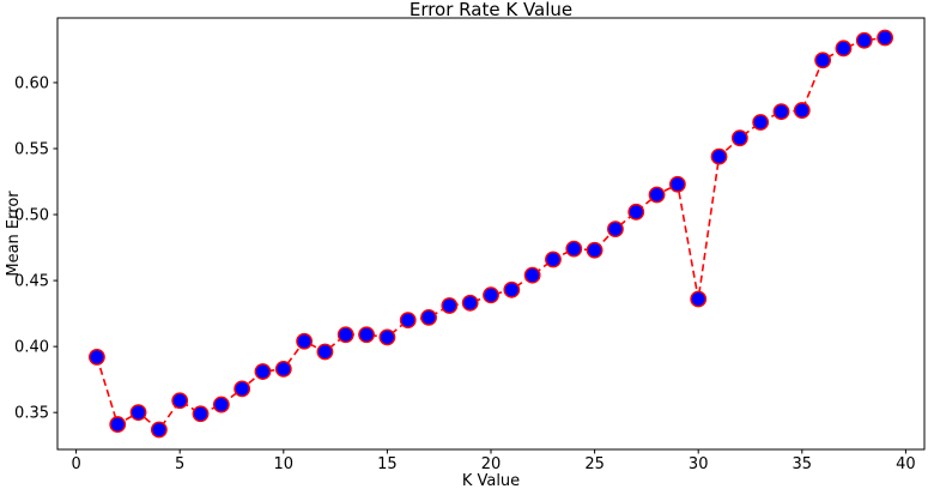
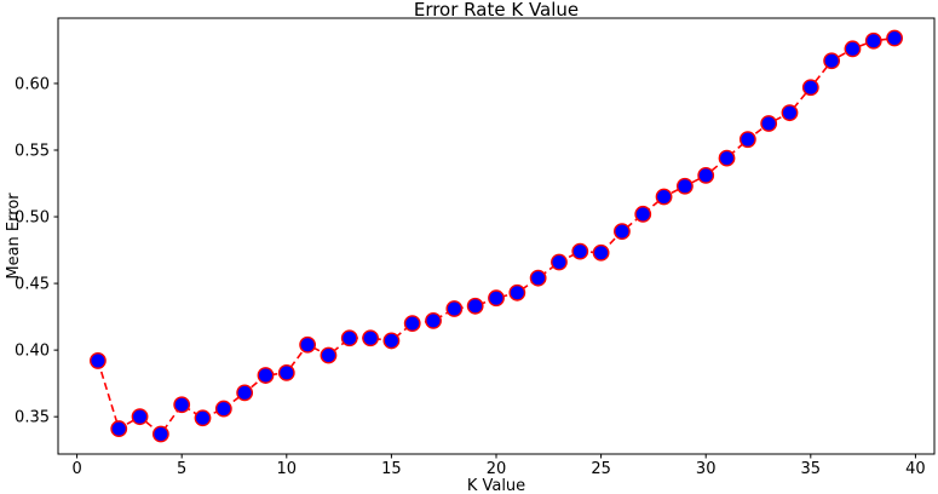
30: 0.436 -> 0.531
35: 0.579 -> 0.597
